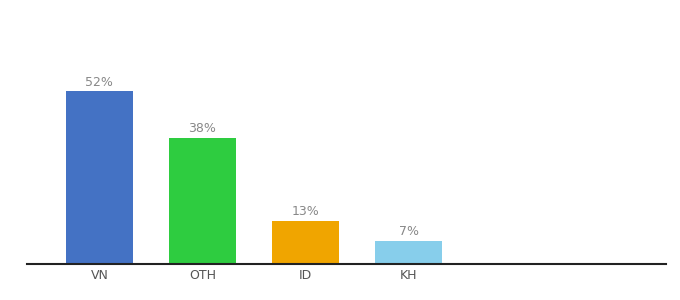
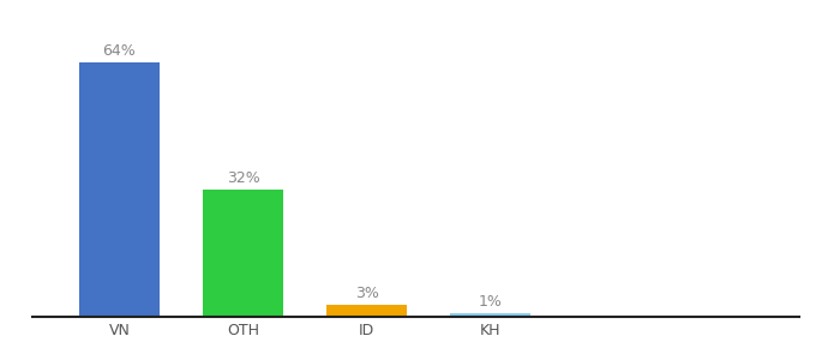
VN: 52% -> 64%
OTH: 38% -> 32%
ID: 13% -> 3%
KH: 7% -> 1%
